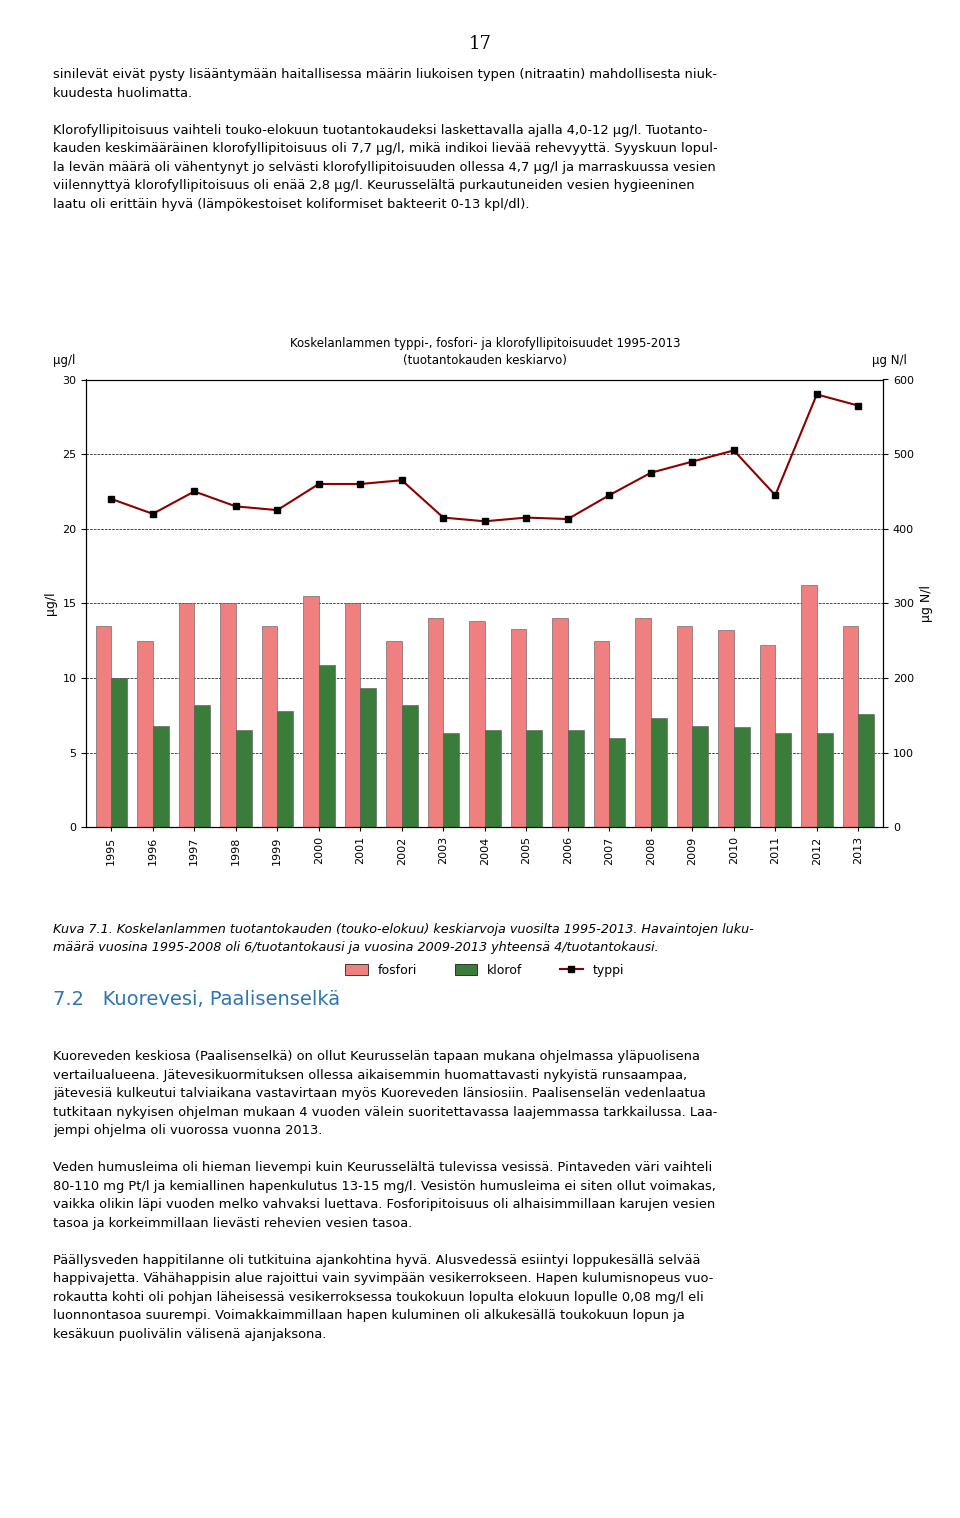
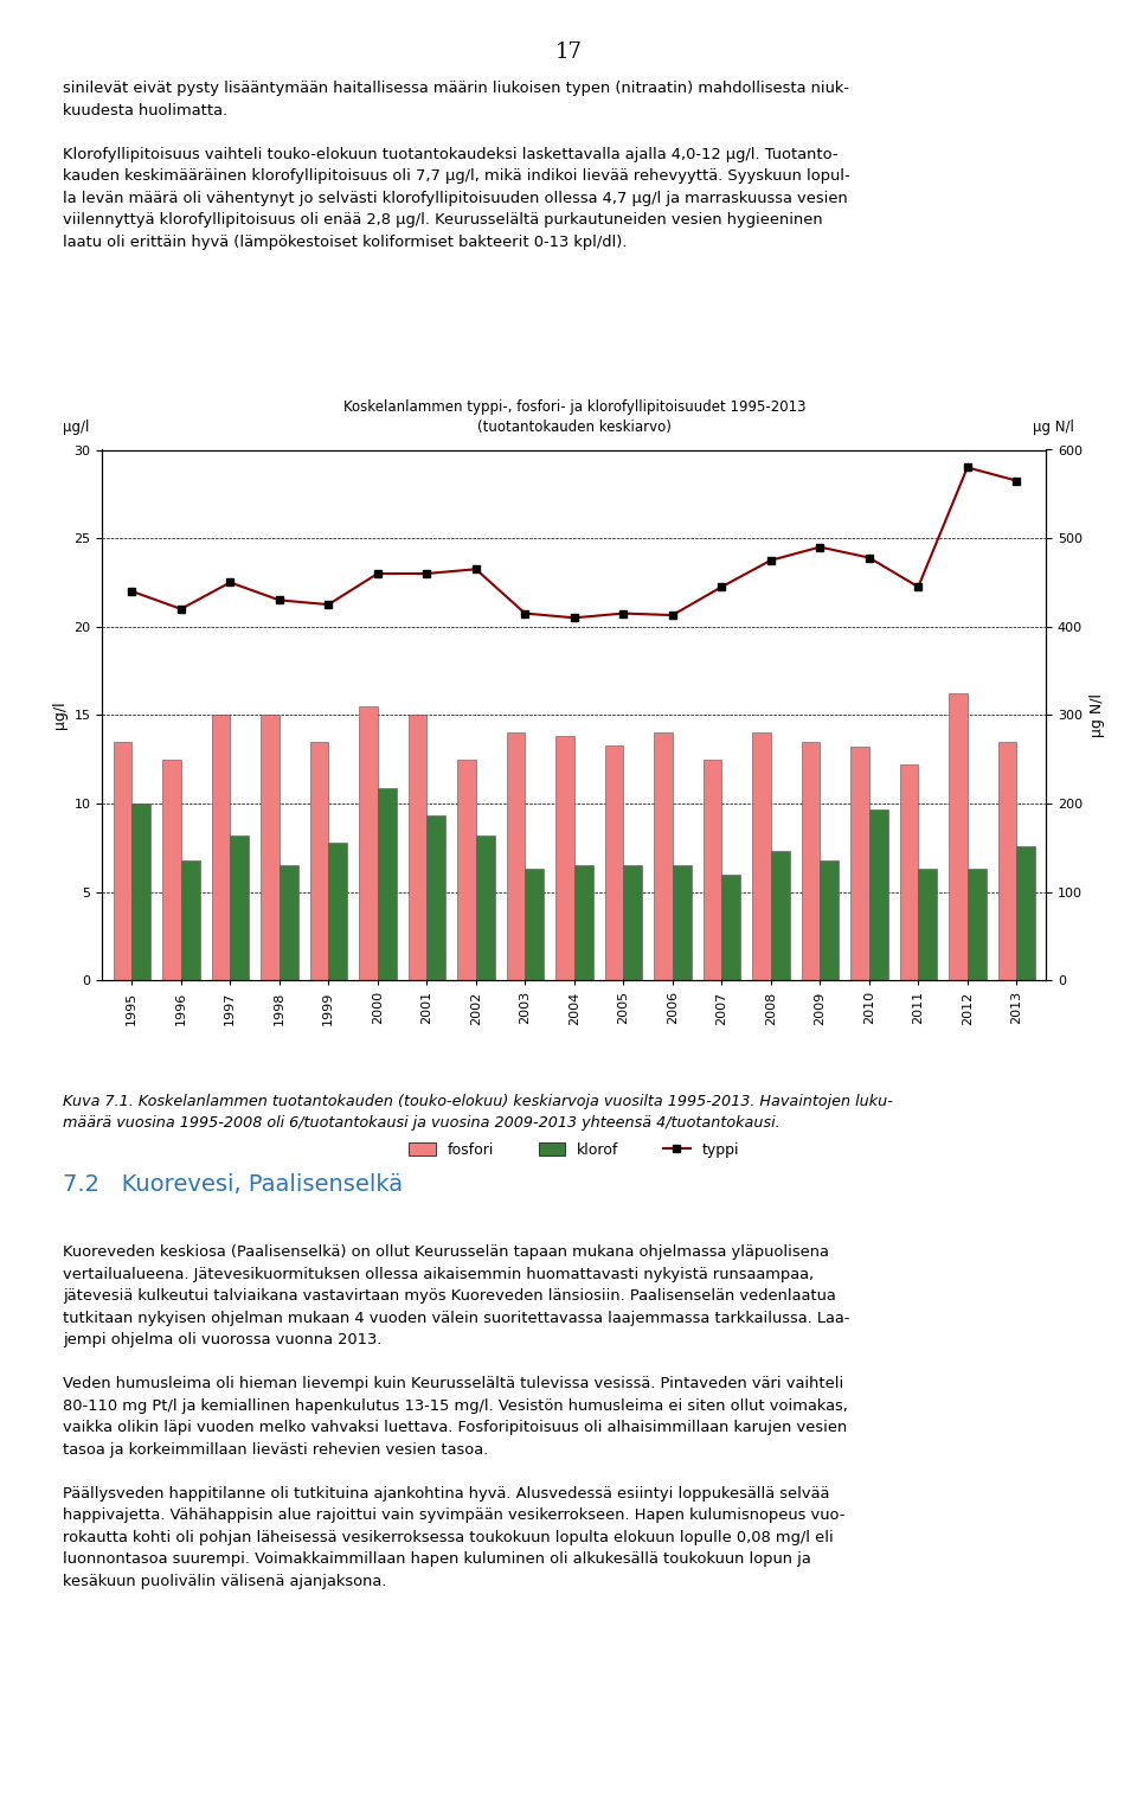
typpi/2010: 505 -> 478
klorof/2010: 6.7 -> 9.7
